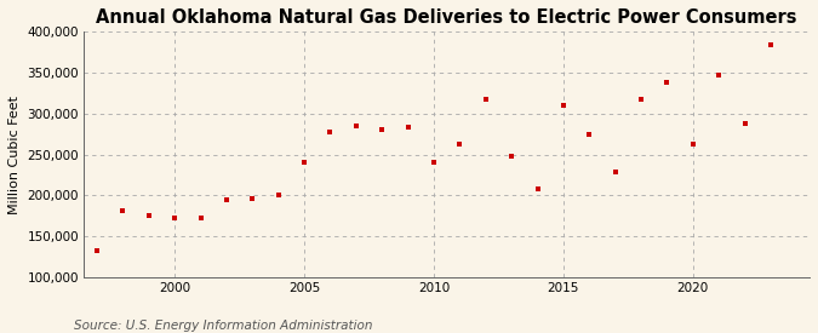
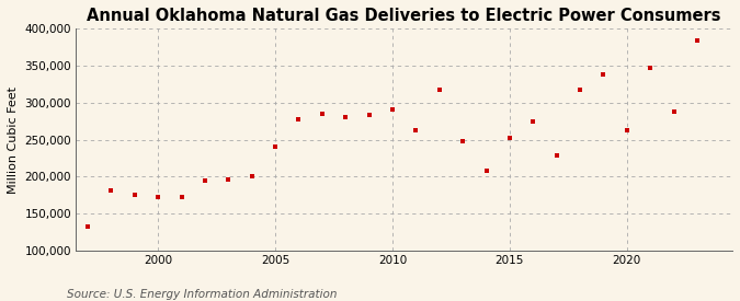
2010: 240,000 -> 290,000
2015: 310,000 -> 252,000
